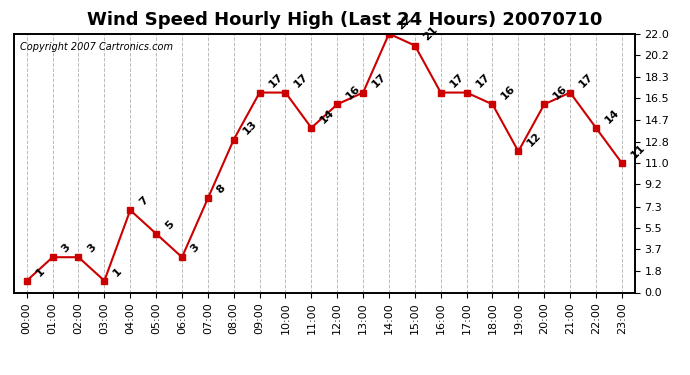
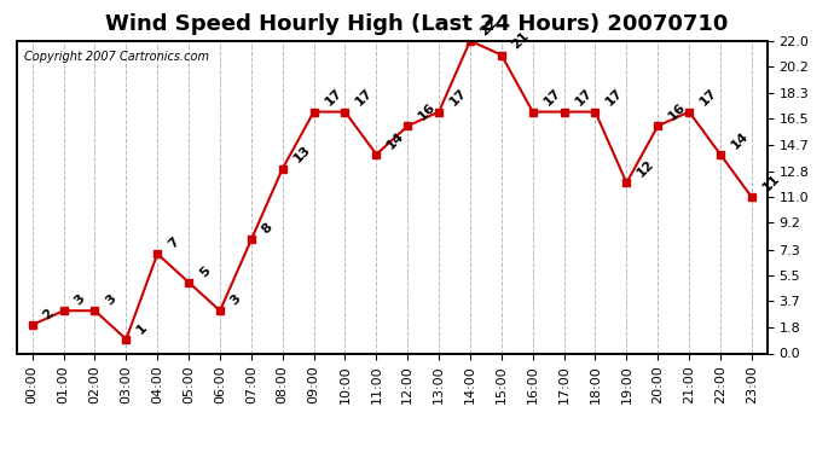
00:00: 1 -> 2
18:00: 16 -> 17
